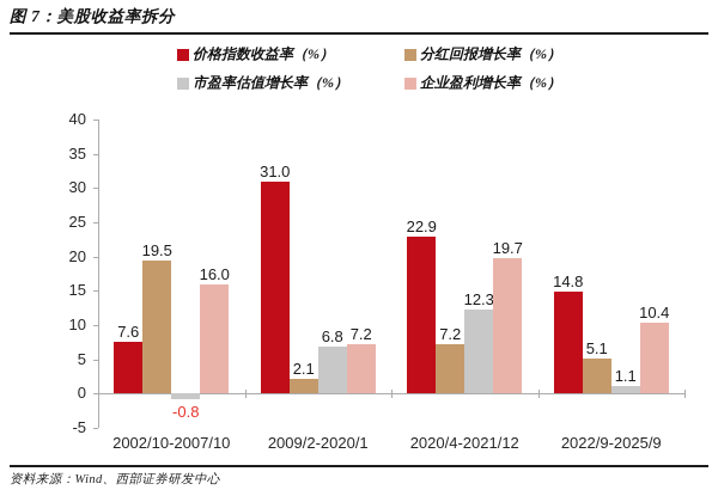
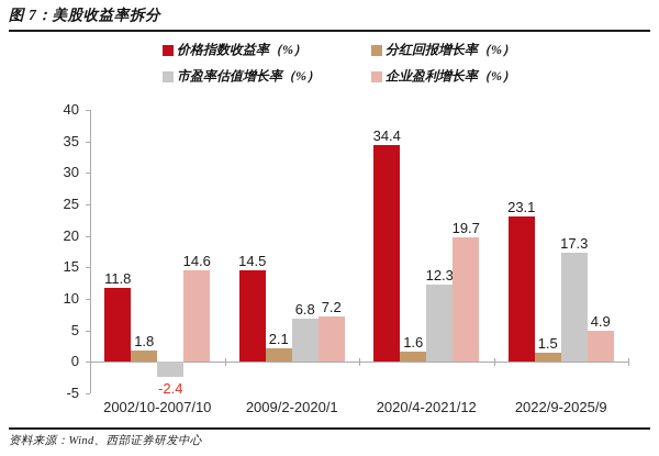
价格指数收益率（%）/2002/10-2007/10: 7.6 -> 11.8
分红回报增长率（%）/2002/10-2007/10: 19.5 -> 1.8
市盈率估值增长率（%）/2002/10-2007/10: -0.8 -> -2.4
企业盈利增长率（%）/2002/10-2007/10: 16.0 -> 14.6
价格指数收益率（%）/2009/2-2020/1: 31.0 -> 14.5
价格指数收益率（%）/2020/4-2021/12: 22.9 -> 34.4
分红回报增长率（%）/2020/4-2021/12: 7.2 -> 1.6
价格指数收益率（%）/2022/9-2025/9: 14.8 -> 23.1
分红回报增长率（%）/2022/9-2025/9: 5.1 -> 1.5
市盈率估值增长率（%）/2022/9-2025/9: 1.1 -> 17.3
企业盈利增长率（%）/2022/9-2025/9: 10.4 -> 4.9
